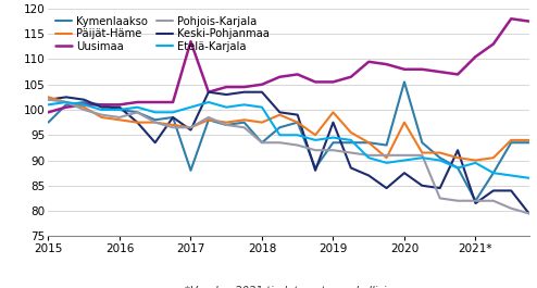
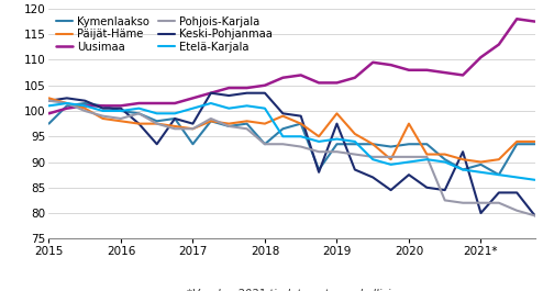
Kymenlaakso/2017: 88.0 -> 93.5
Uusimaa/2017: 113.5 -> 102.5
Keski-Pohjanmaa/2017: 96.0 -> 97.5
Kymenlaakso/2020: 105.5 -> 93.5
Kymenlaakso/2021*: 82.0 -> 89.5
Keski-Pohjanmaa/2021*: 81.5 -> 80.0
Etelä-Karjala/2021*: 89.5 -> 88.0
